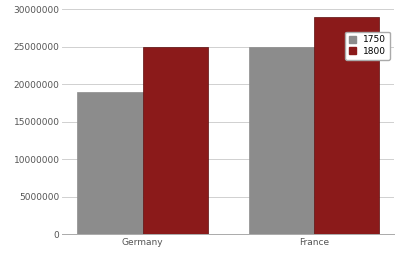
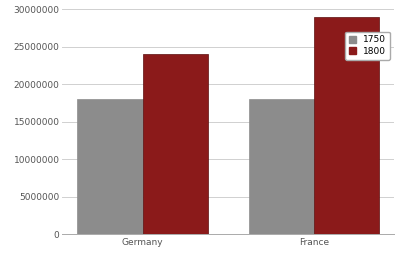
1750/Germany: 19000000 -> 18000000
1800/Germany: 25000000 -> 24000000
1750/France: 25000000 -> 18000000
